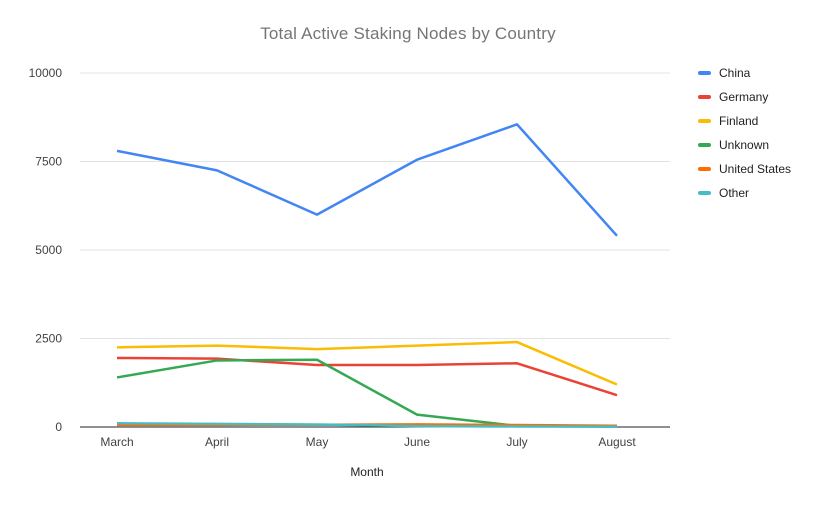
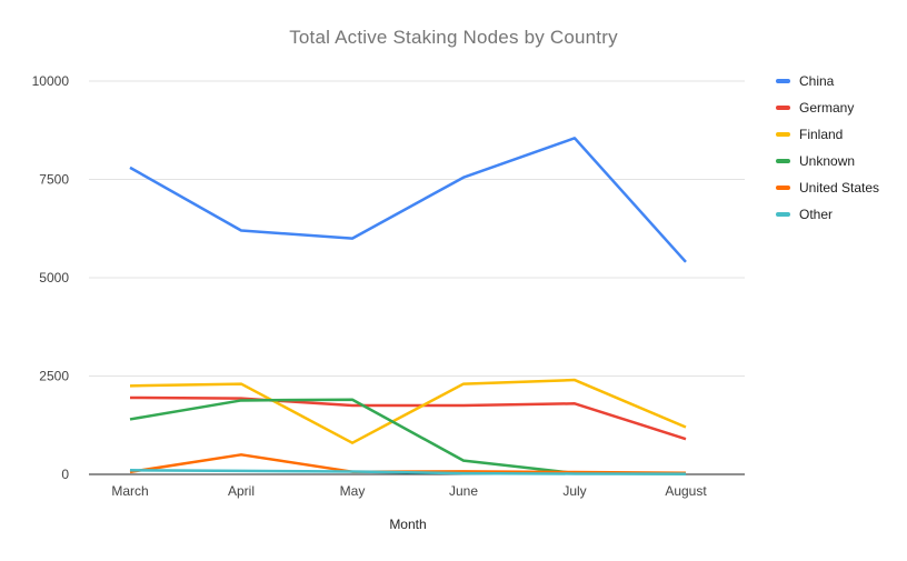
China/April: 7200 -> 6200
United States/April: 100 -> 500
Finland/May: 2200 -> 800
